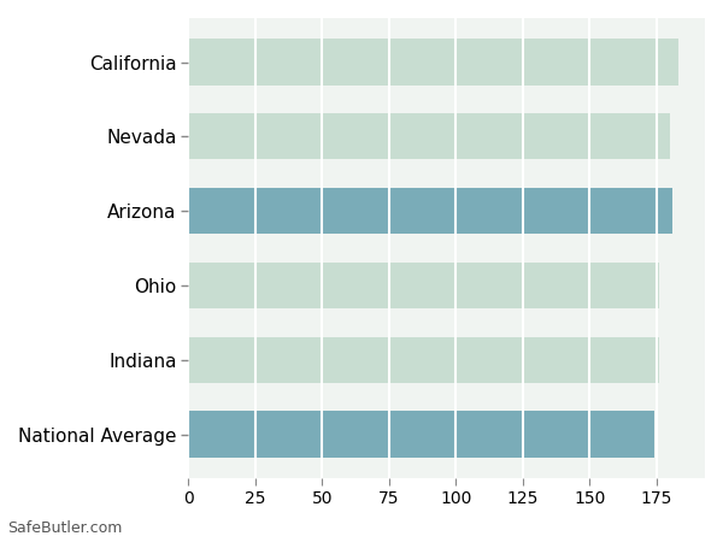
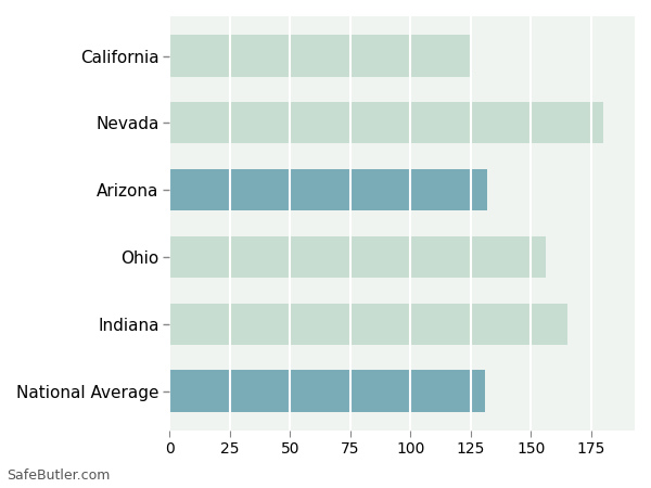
California: 183 -> 125
Arizona: 181 -> 132
Ohio: 176 -> 156
Indiana: 176 -> 165
National Average: 174 -> 131
